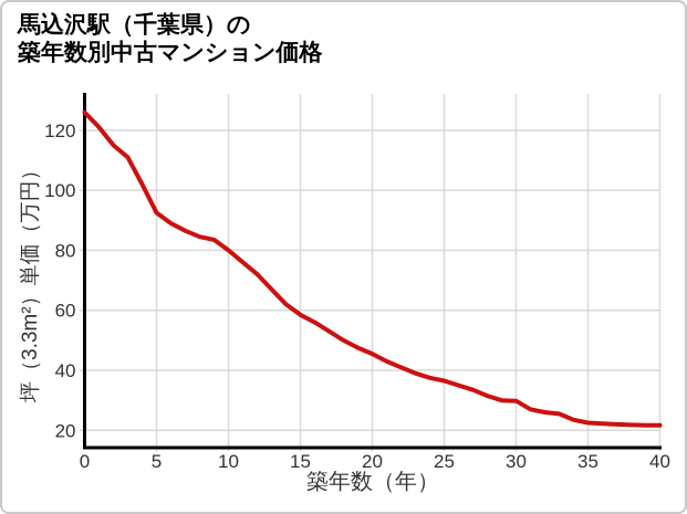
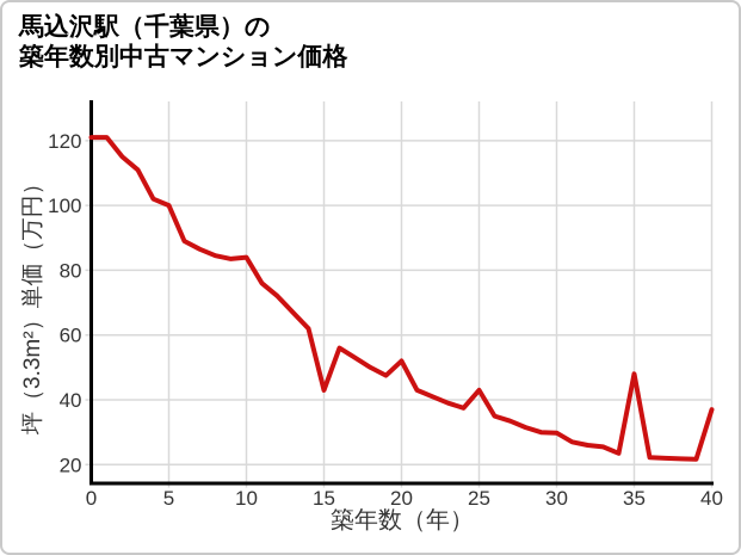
0: 126 -> 121
5: 92 -> 100
10: 80 -> 84
15: 58 -> 43
20: 46 -> 52
25: 36 -> 43
35: 22 -> 48
40: 22 -> 37
